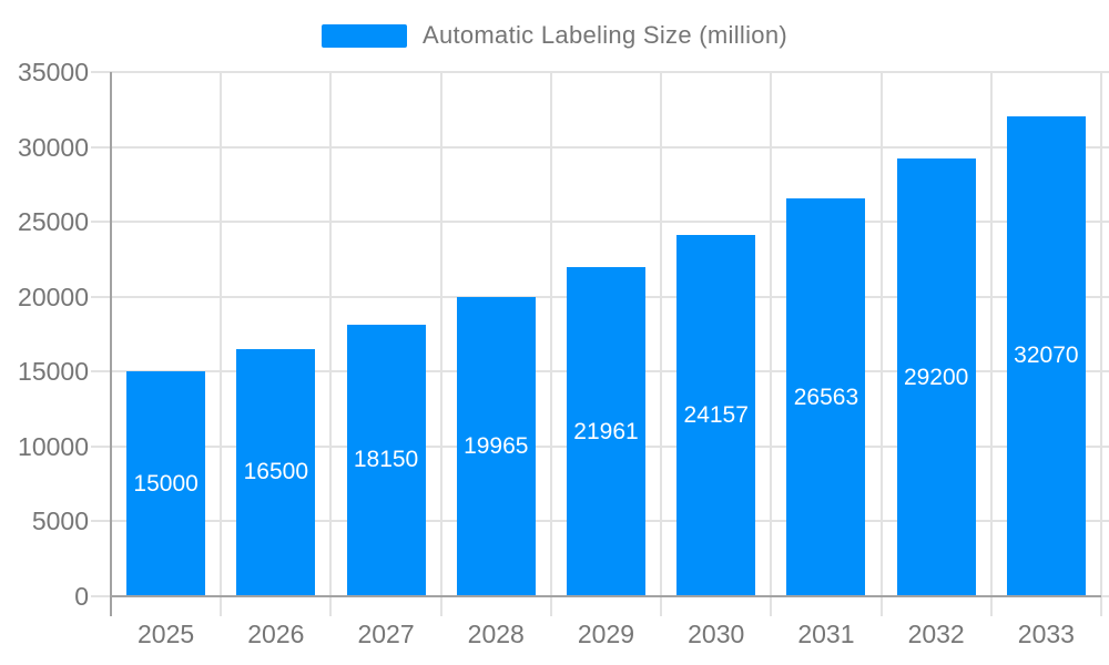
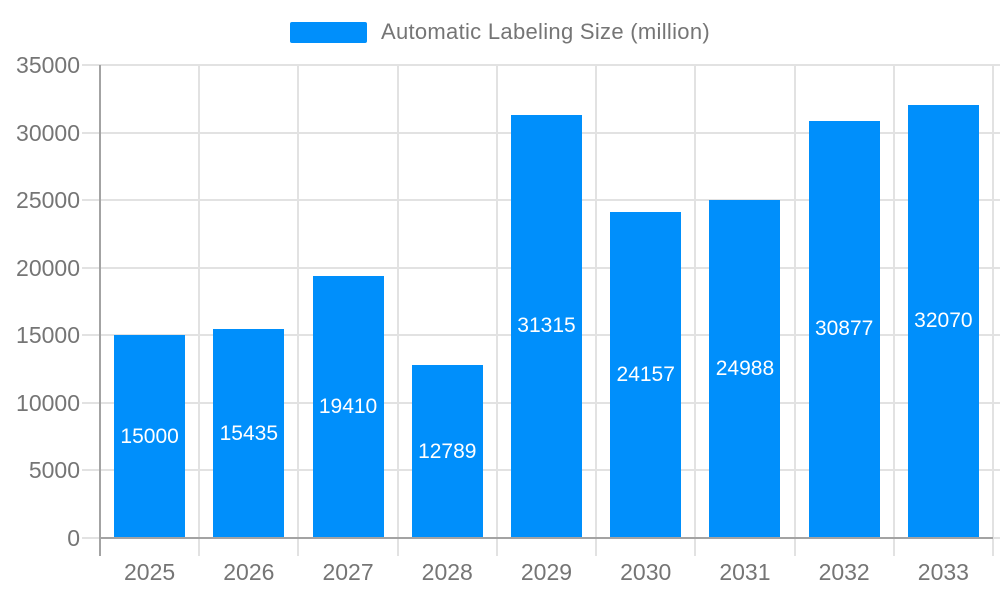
2026: 16500 -> 15435
2027: 18150 -> 19410
2028: 19965 -> 12789
2029: 21961 -> 31315
2031: 26563 -> 24988
2032: 29200 -> 30877
